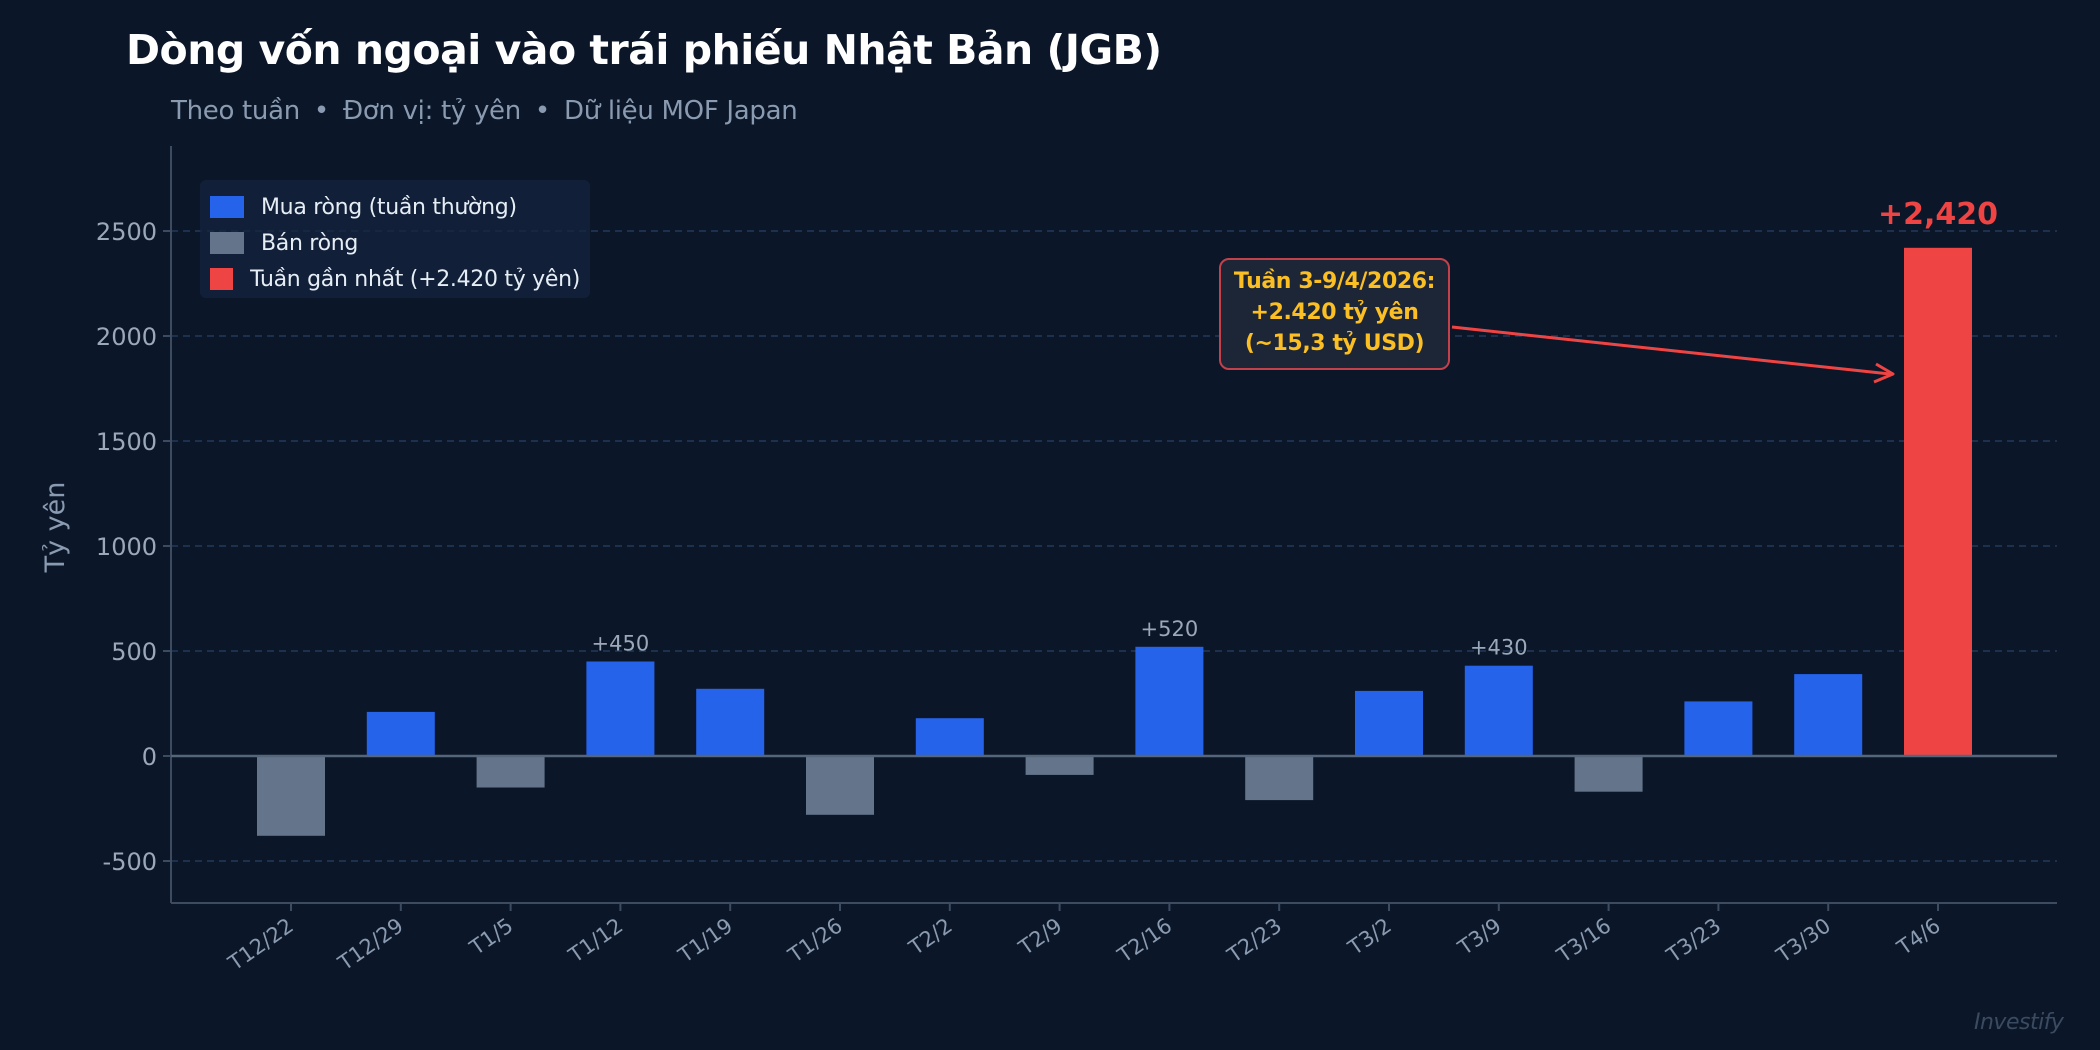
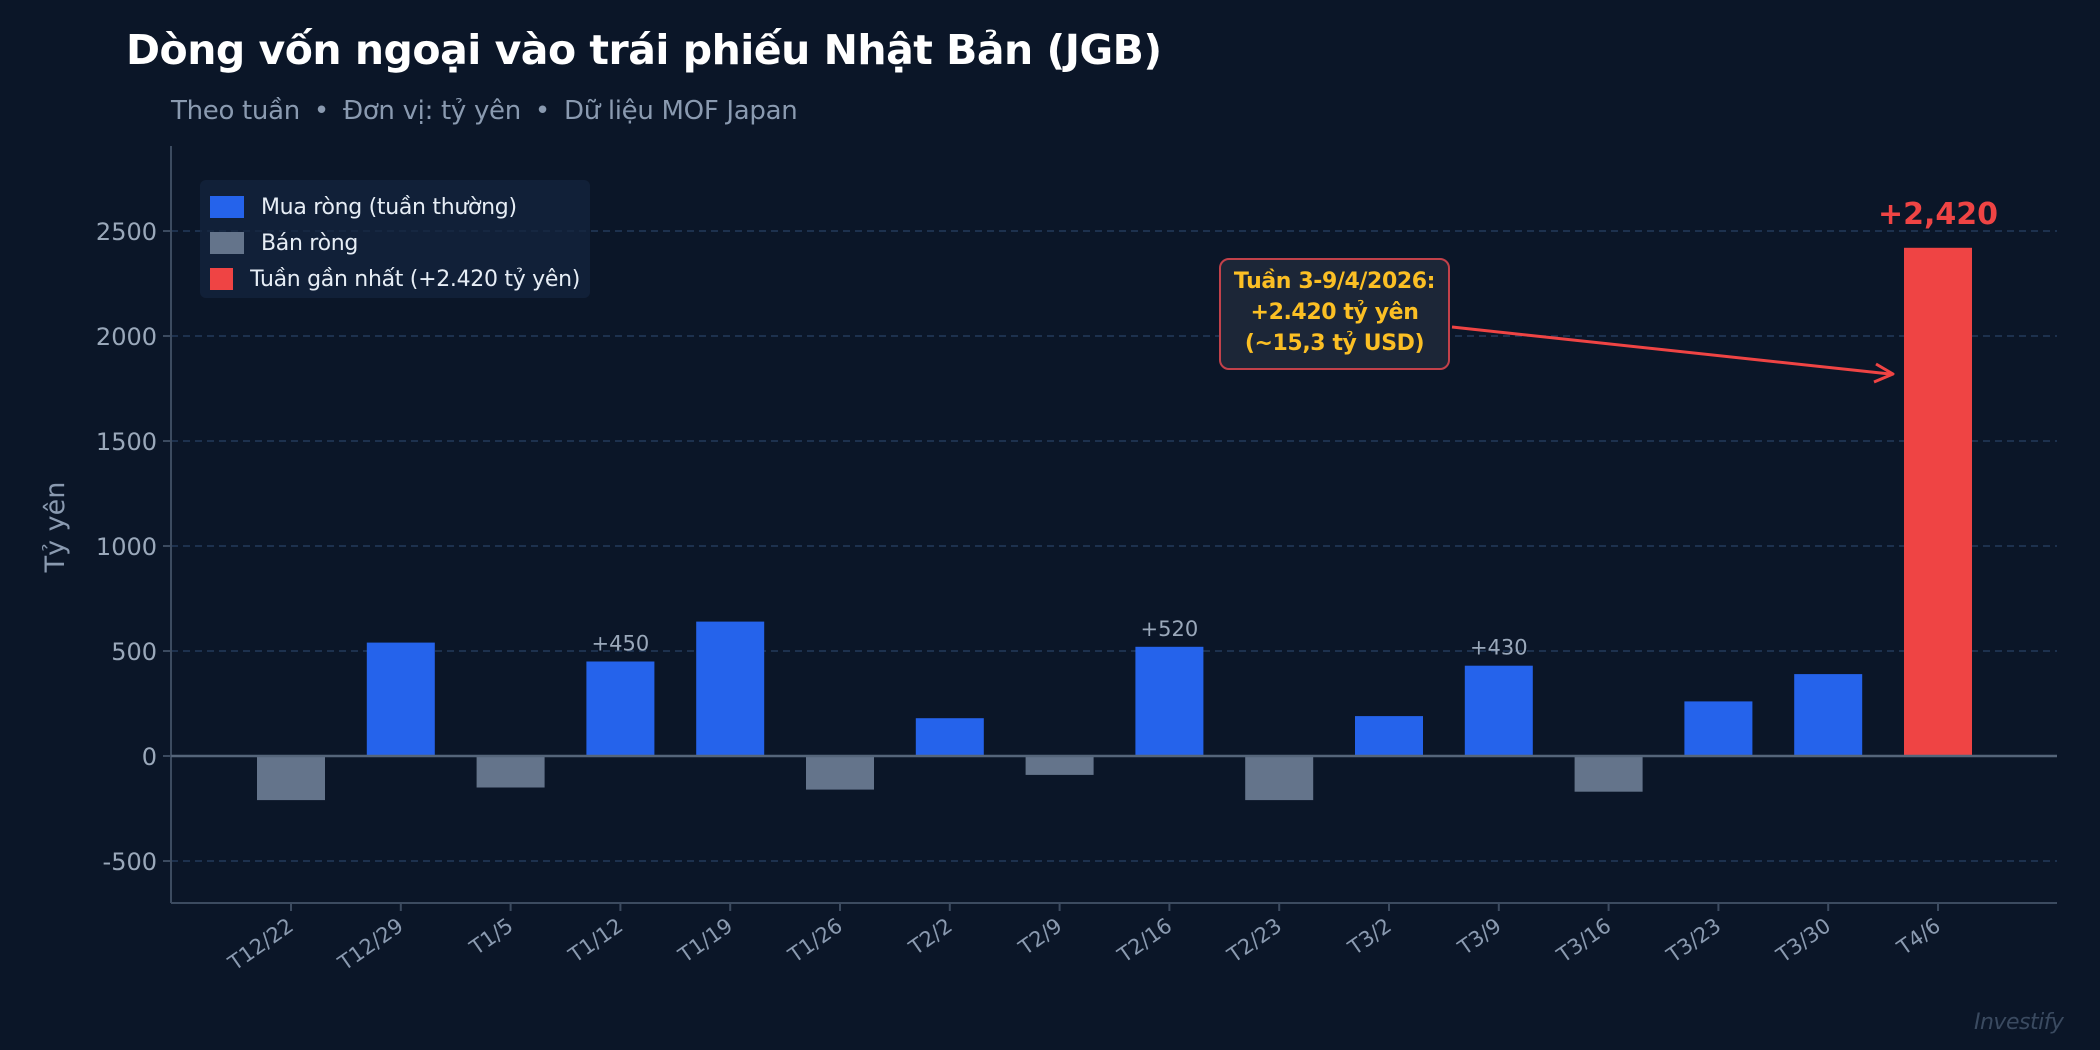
T12/22: -380 -> -210
T12/29: 210 -> 540
T1/19: 320 -> 640
T1/26: -280 -> -160
T3/2: 310 -> 190
